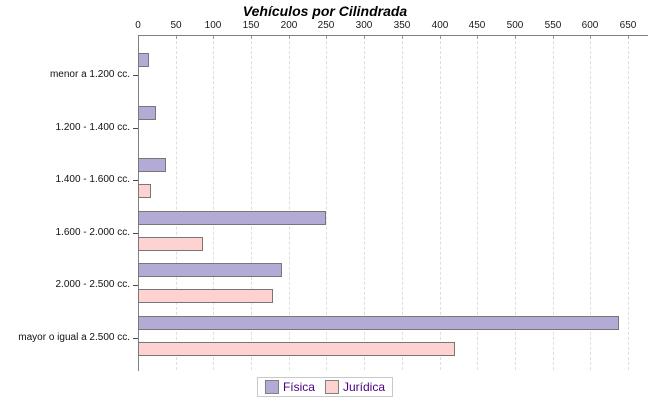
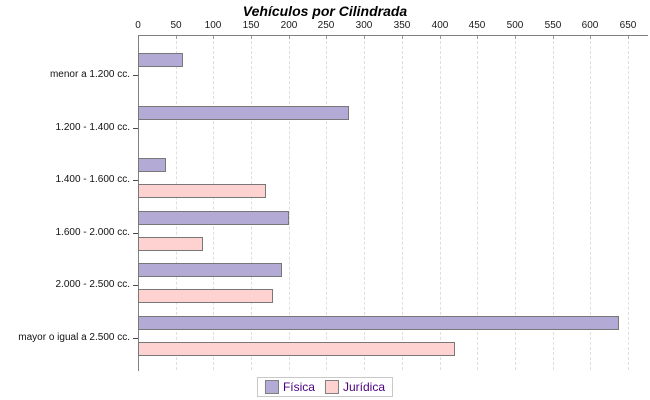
Física/menor a 1.200 cc.: 10 -> 60
Física/1.200 - 1.400 cc.: 20 -> 280
Jurídica/1.400 - 1.600 cc.: 20 -> 170
Física/1.600 - 2.000 cc.: 250 -> 200
